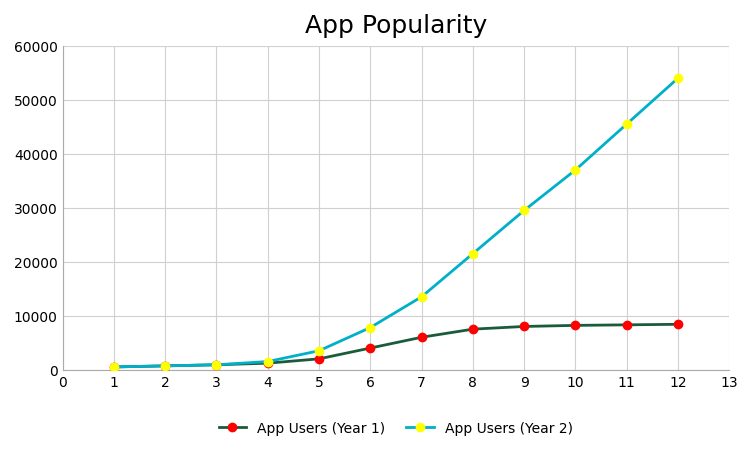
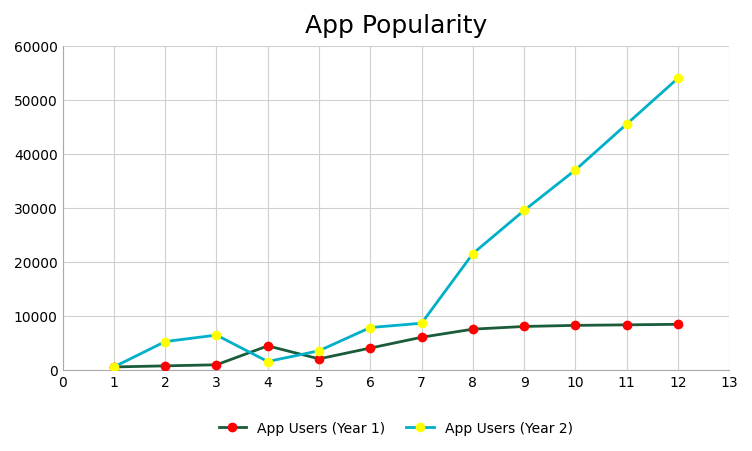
App Users (Year 2)/2: 700 -> 5200
App Users (Year 2)/3: 900 -> 6400
App Users (Year 1)/4: 1200 -> 4400
App Users (Year 2)/7: 13500 -> 8600
